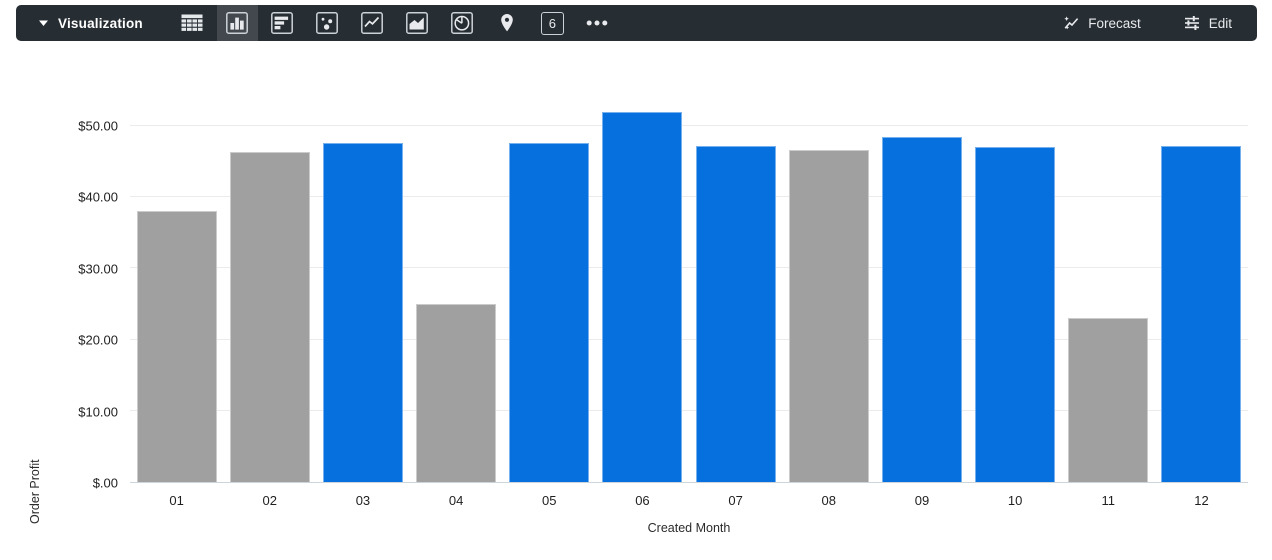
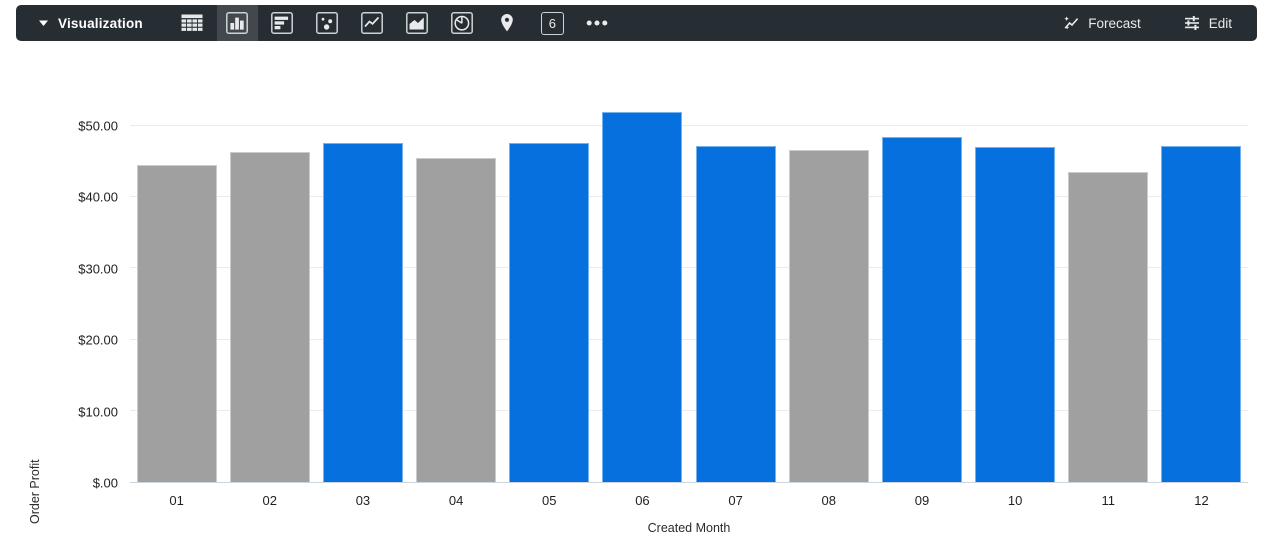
01: $38 -> $44
04: $25 -> $46
11: $23 -> $44
